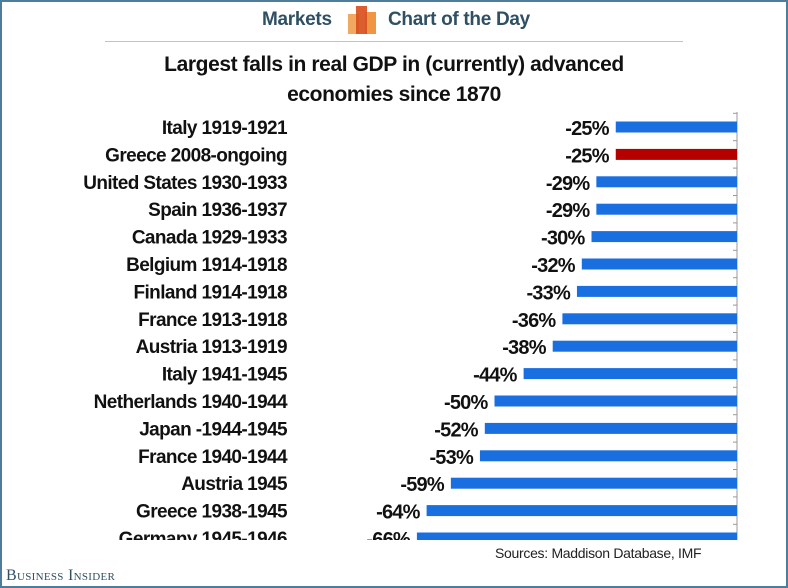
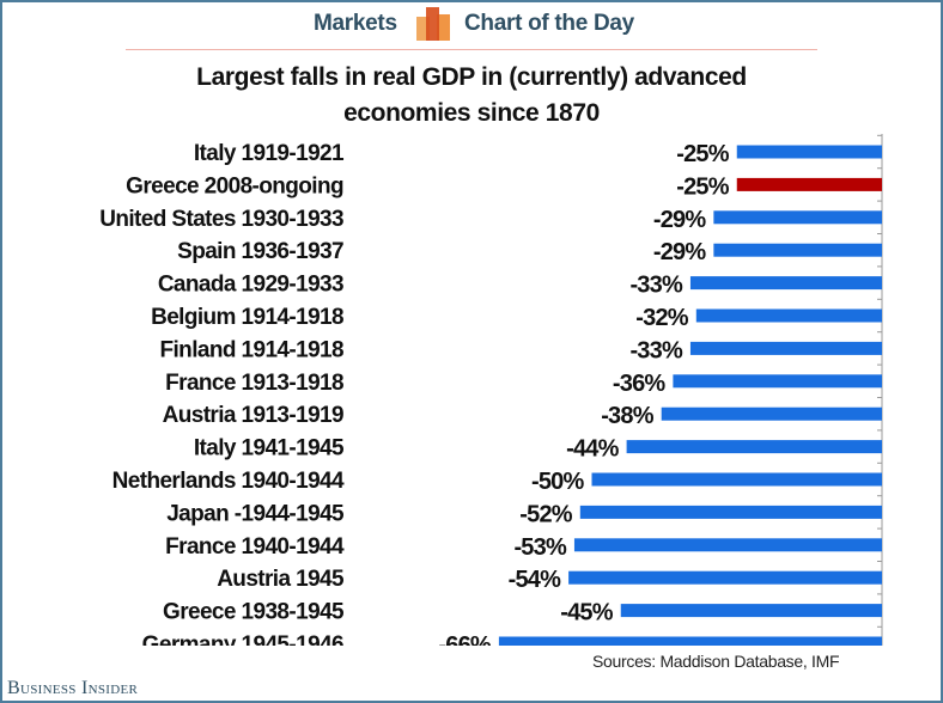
Canada 1929-1933: -30% -> -33%
Austria 1945: -59% -> -54%
Greece 1938-1945: -64% -> -45%
